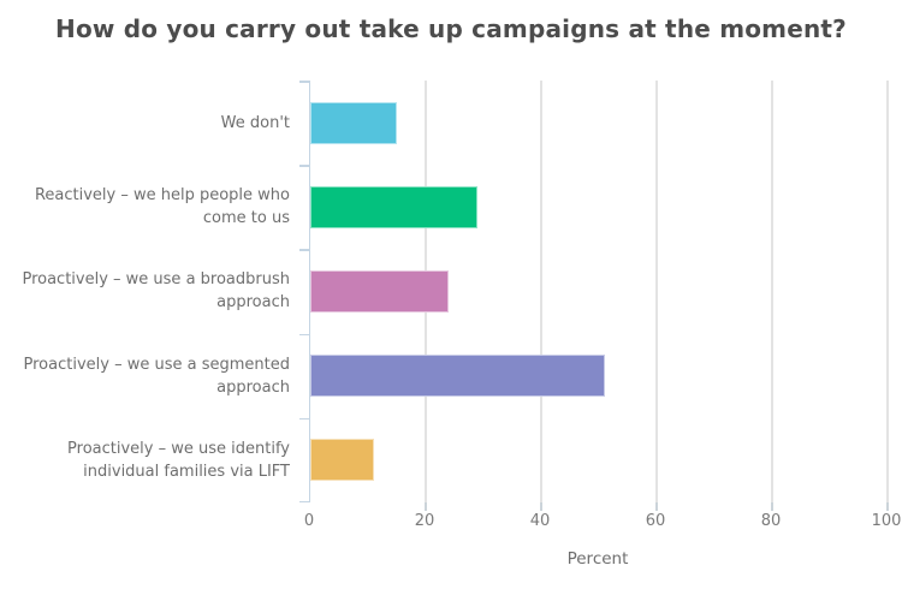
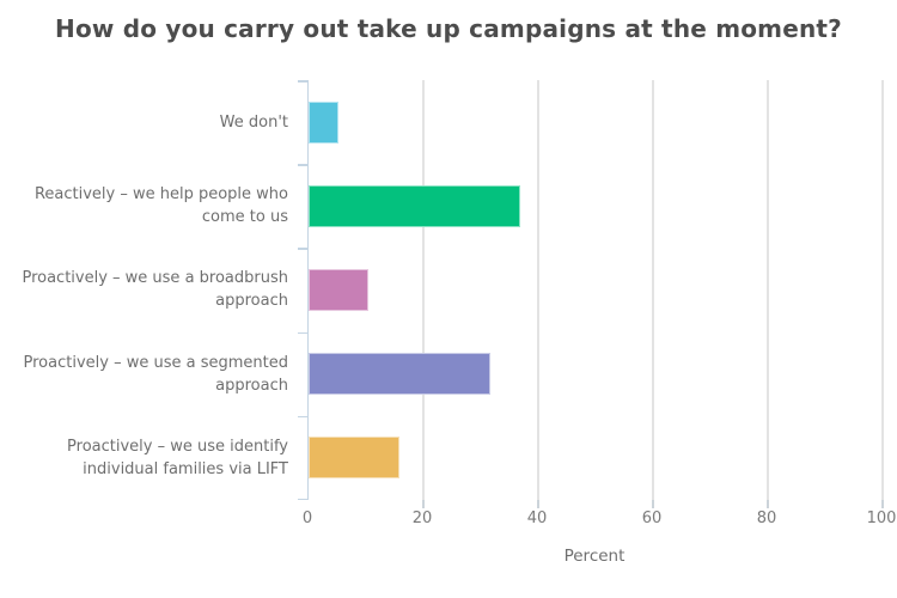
We don't: 15 -> 5
Reactively – we help people who come to us: 29 -> 37
Proactively – we use a broadbrush approach: 24 -> 10
Proactively – we use a segmented approach: 51 -> 32
Proactively – we use identify individual families via LIFT: 11 -> 16
